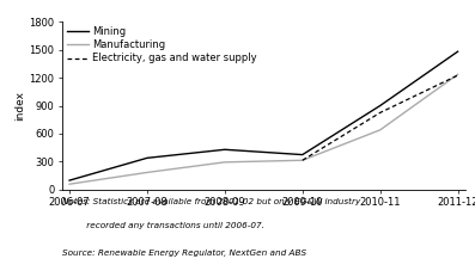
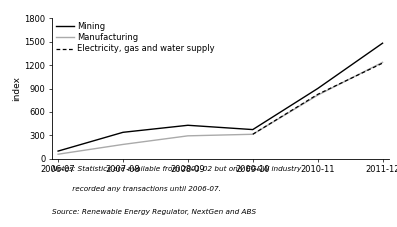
Manufacturing/2010-11: 640 -> 820
